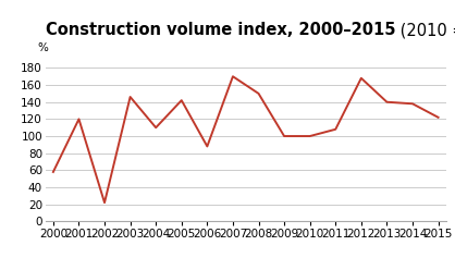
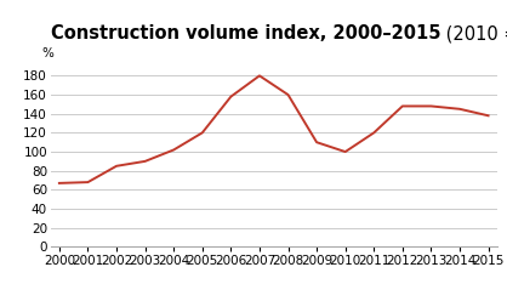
2000: 58 -> 67
2001: 120 -> 68
2002: 22 -> 85
2003: 146 -> 90
2004: 110 -> 102
2005: 142 -> 120
2006: 88 -> 158
2007: 170 -> 180
2008: 150 -> 160
2009: 100 -> 110
2011: 108 -> 120
2012: 168 -> 148
2013: 140 -> 148
2014: 138 -> 145
2015: 122 -> 138
